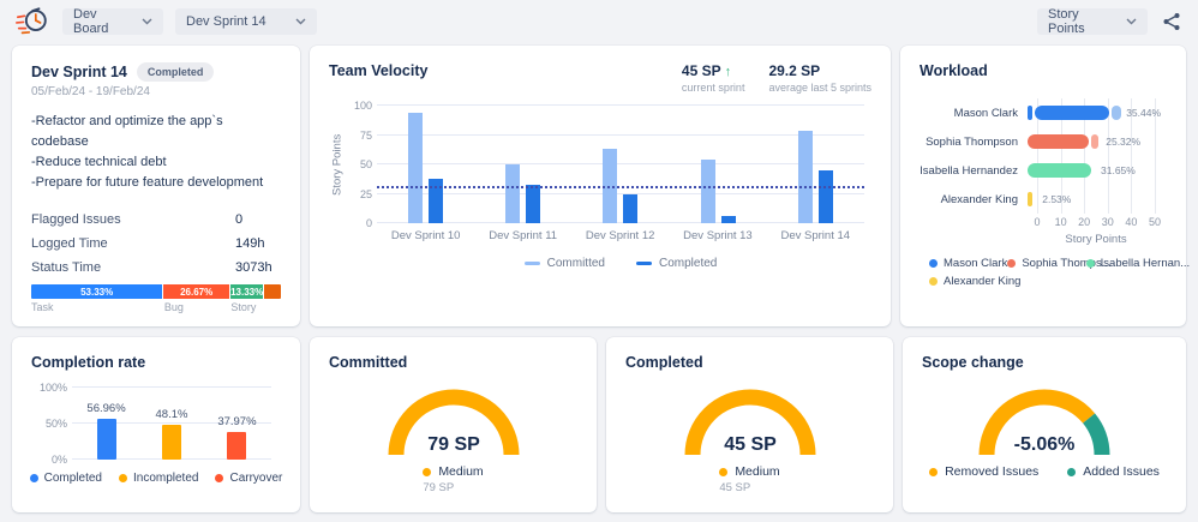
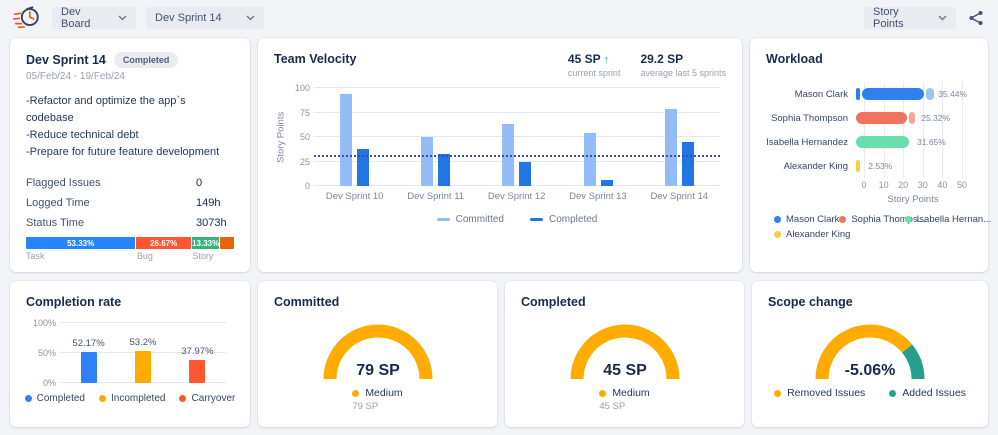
Completion rate/Completed: 56.96% -> 52.17%
Completion rate/Incompleted: 48.1% -> 53.2%
